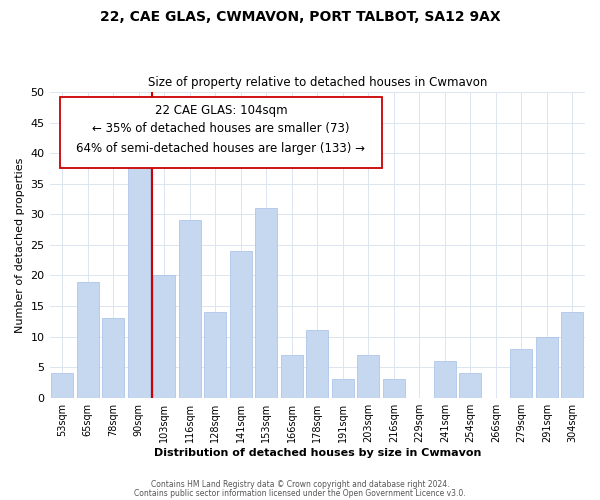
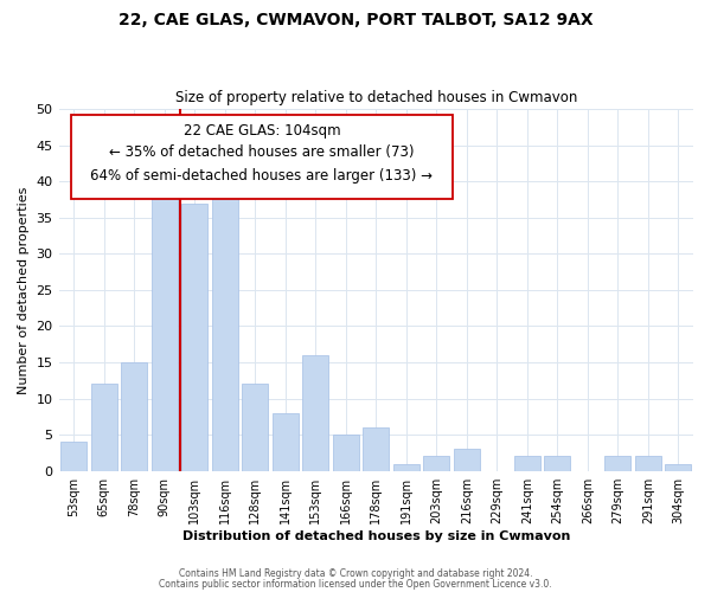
65sqm: 19 -> 12
78sqm: 13 -> 15
103sqm: 20 -> 37
116sqm: 29 -> 38
128sqm: 14 -> 12
141sqm: 24 -> 8
153sqm: 31 -> 16
166sqm: 7 -> 5
178sqm: 11 -> 6
191sqm: 3 -> 1
203sqm: 7 -> 2
241sqm: 6 -> 2
254sqm: 4 -> 2
279sqm: 8 -> 2
291sqm: 10 -> 2
304sqm: 14 -> 1
